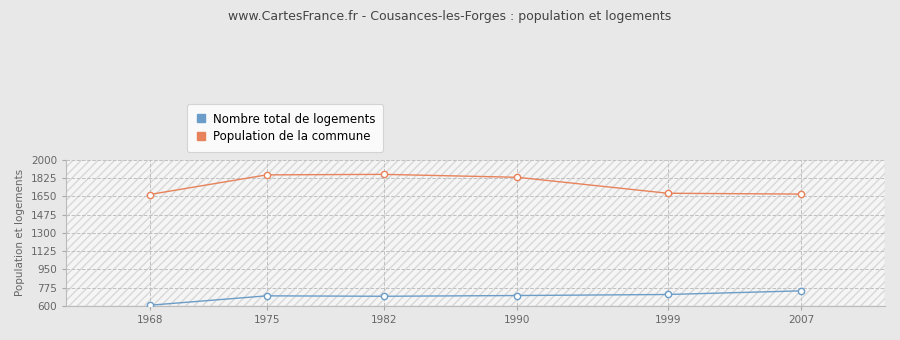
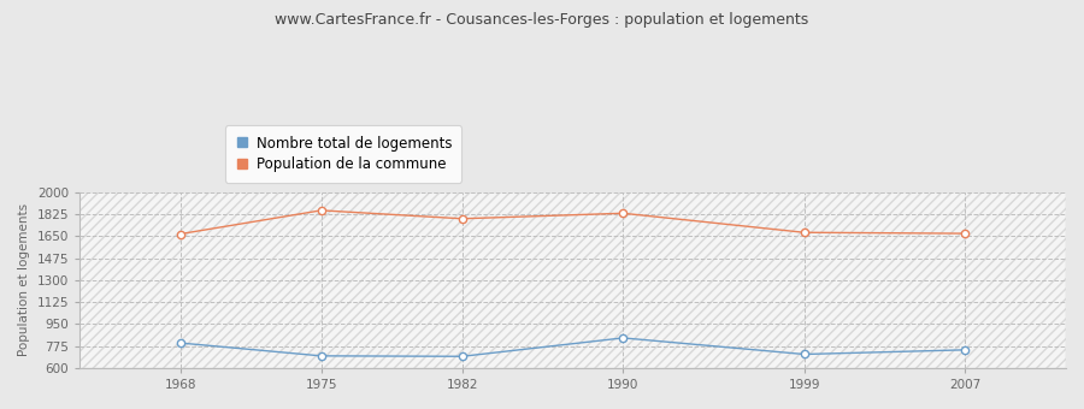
Nombre total de logements/1968: 610 -> 800
Population de la commune/1982: 1860 -> 1790
Nombre total de logements/1990: 700 -> 840
